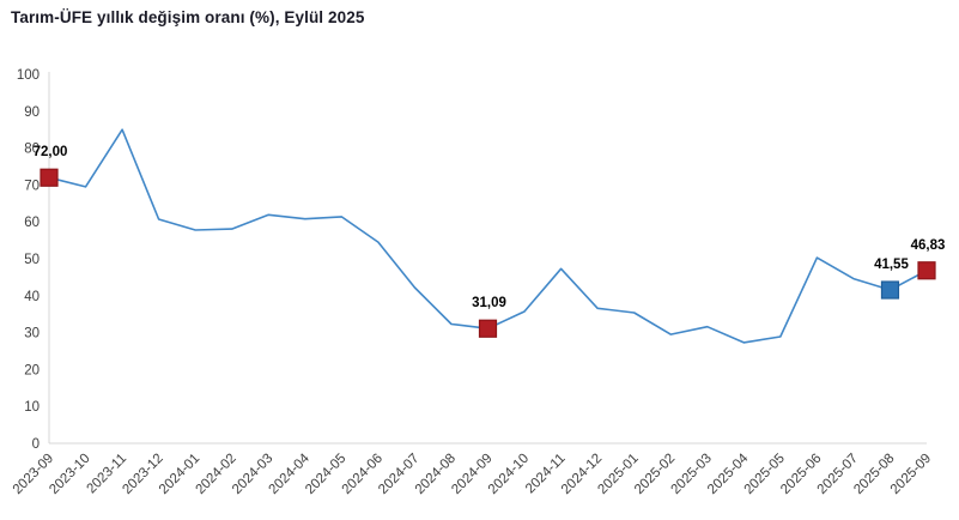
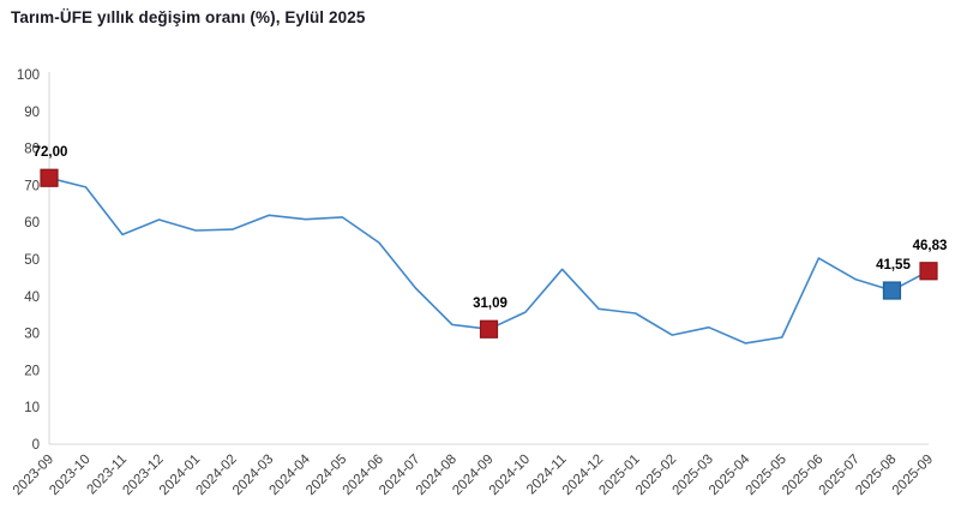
2023-11: 85 -> 57
